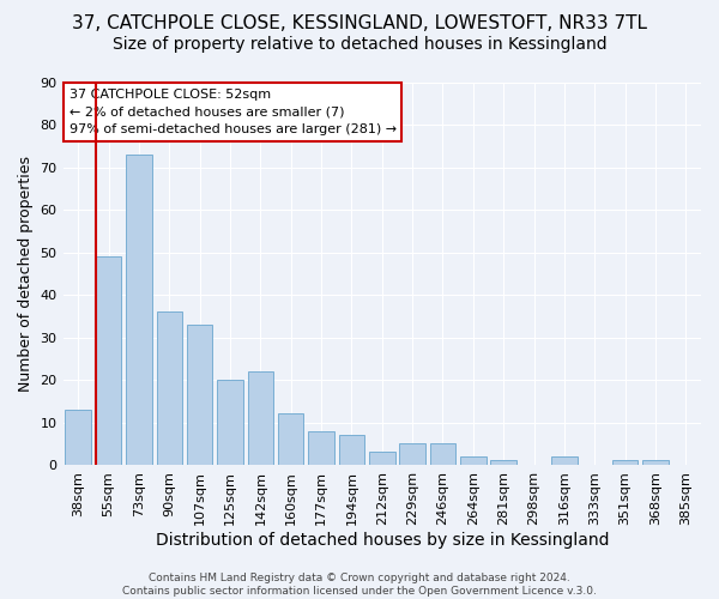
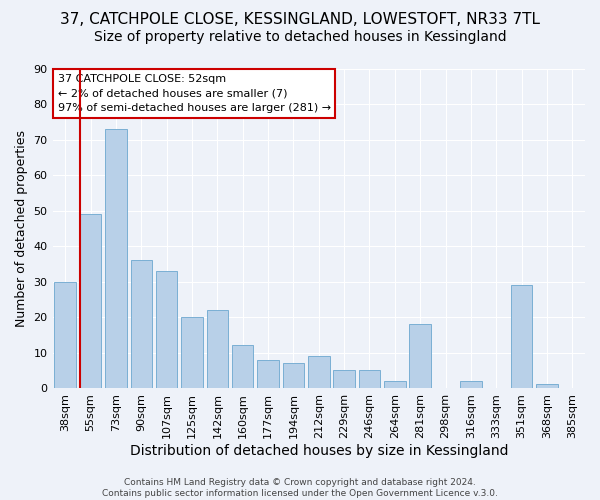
38sqm: 13 -> 30
212sqm: 3 -> 9
281sqm: 1 -> 18
351sqm: 1 -> 29
